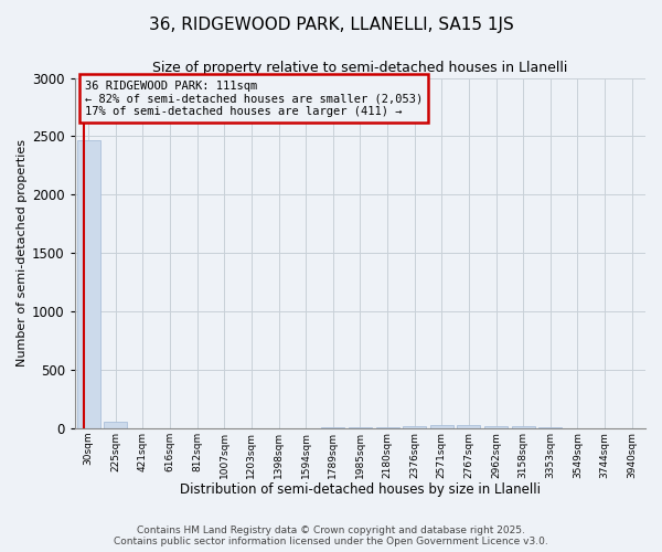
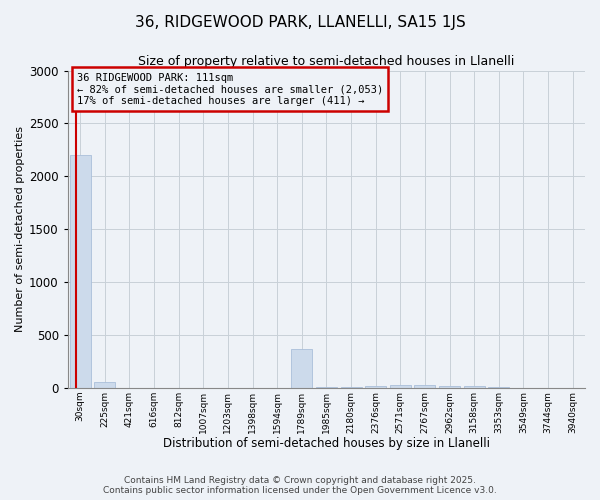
30sqm: 2460 -> 2200
1789sqm: 0 -> 370
